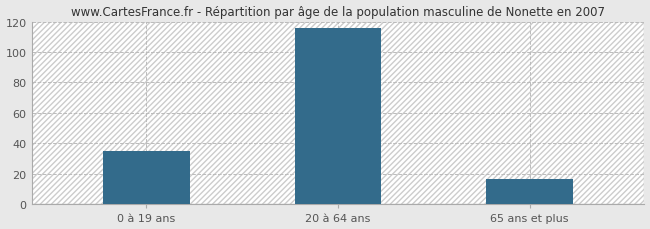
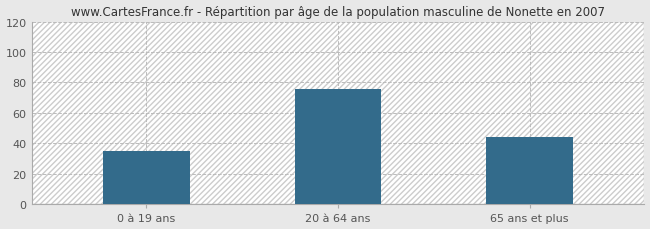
20 à 64 ans: 116 -> 76
65 ans et plus: 17 -> 44
